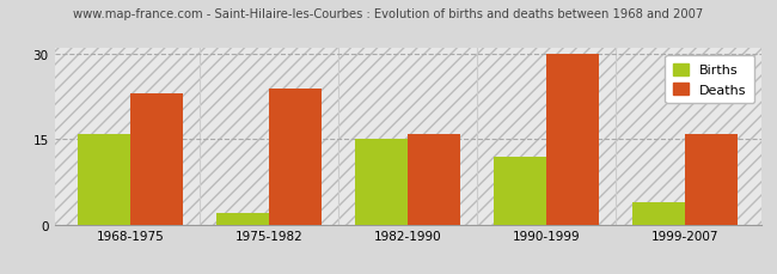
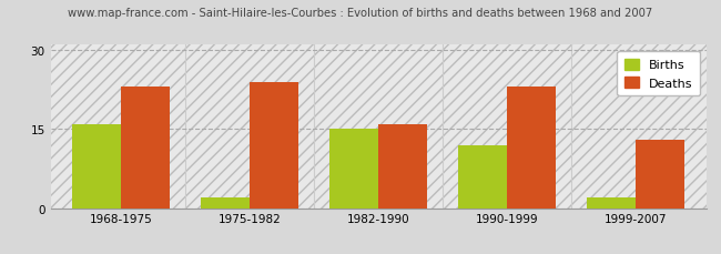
Deaths/1990-1999: 30 -> 23
Births/1999-2007: 4 -> 2
Deaths/1999-2007: 16 -> 13
